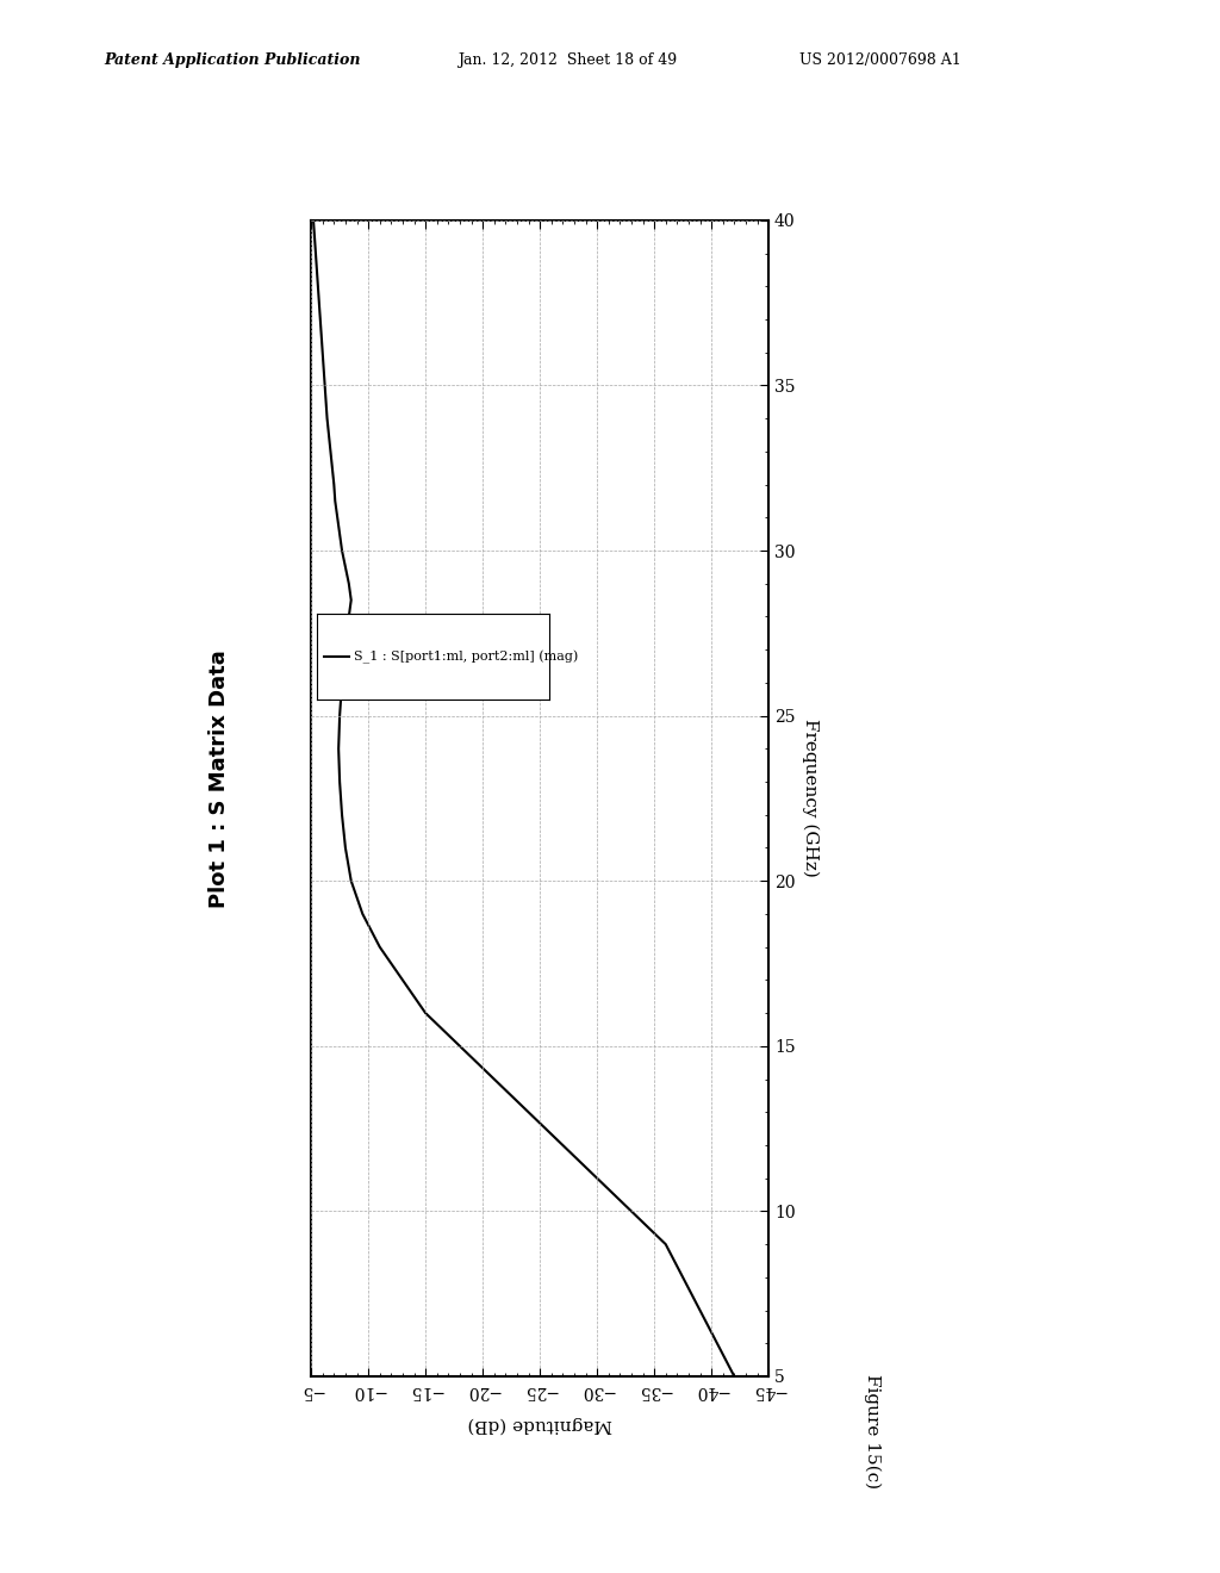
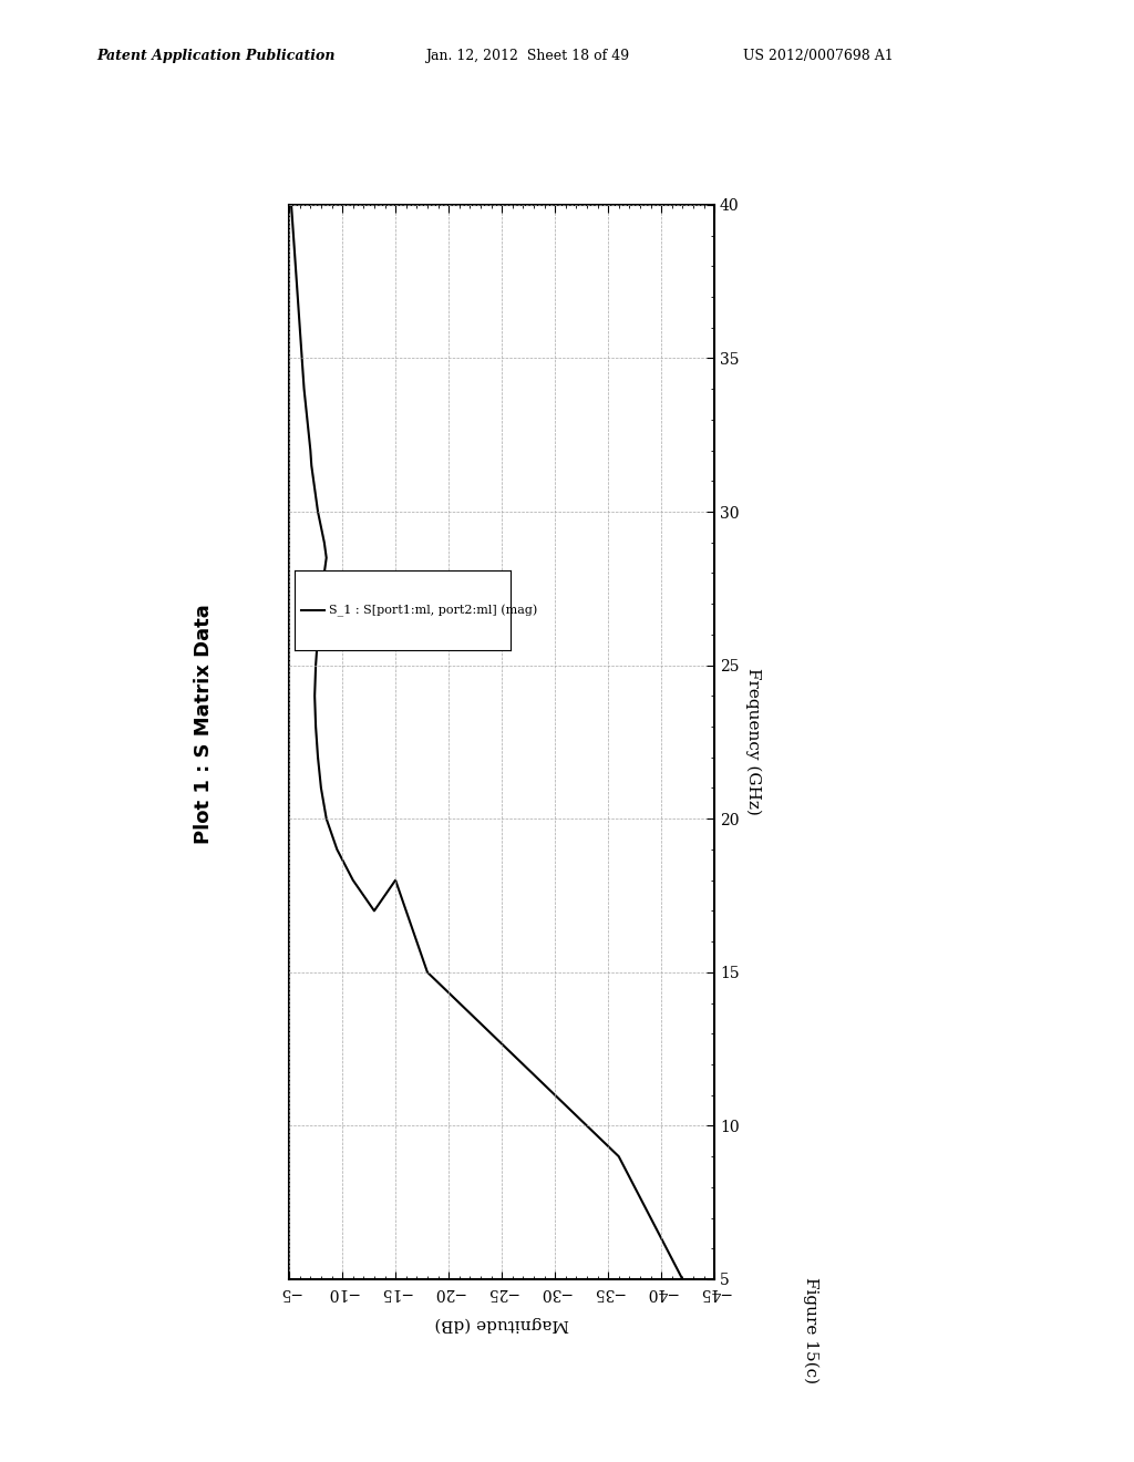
−15: 16.0 -> 18.0
